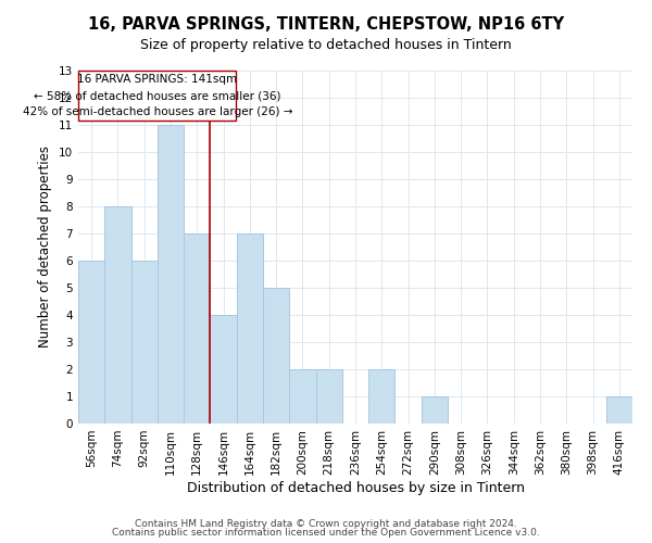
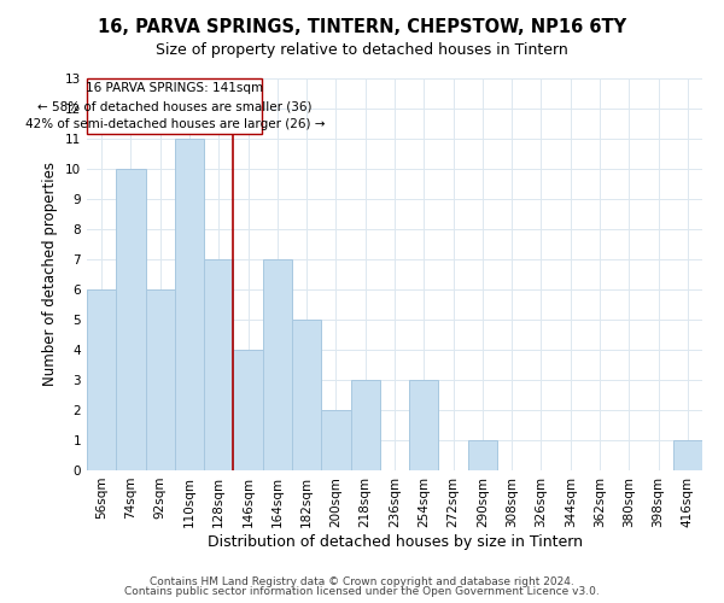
74sqm: 8 -> 10
218sqm: 2 -> 3
254sqm: 2 -> 3
